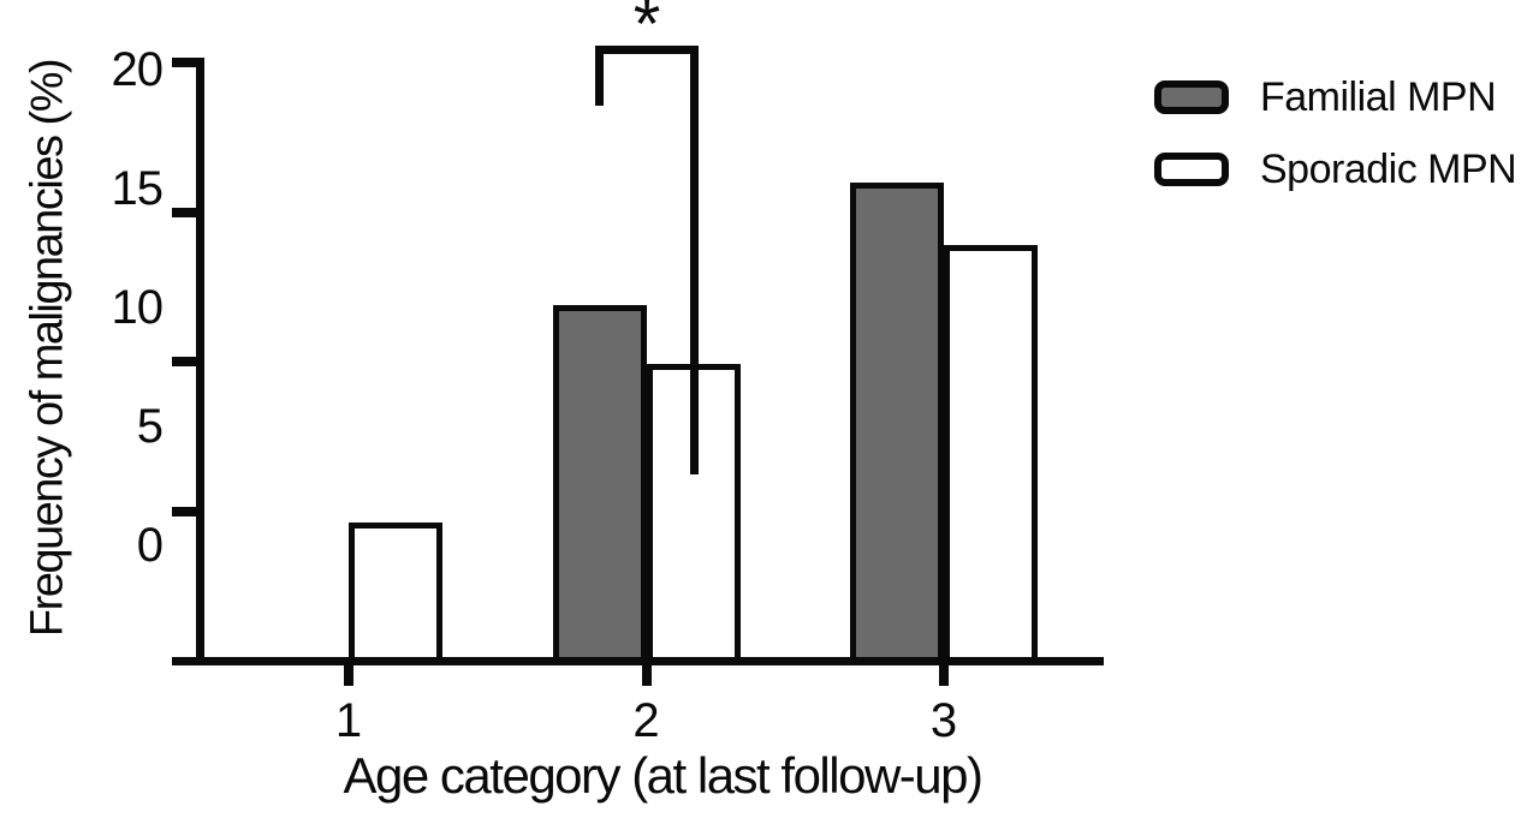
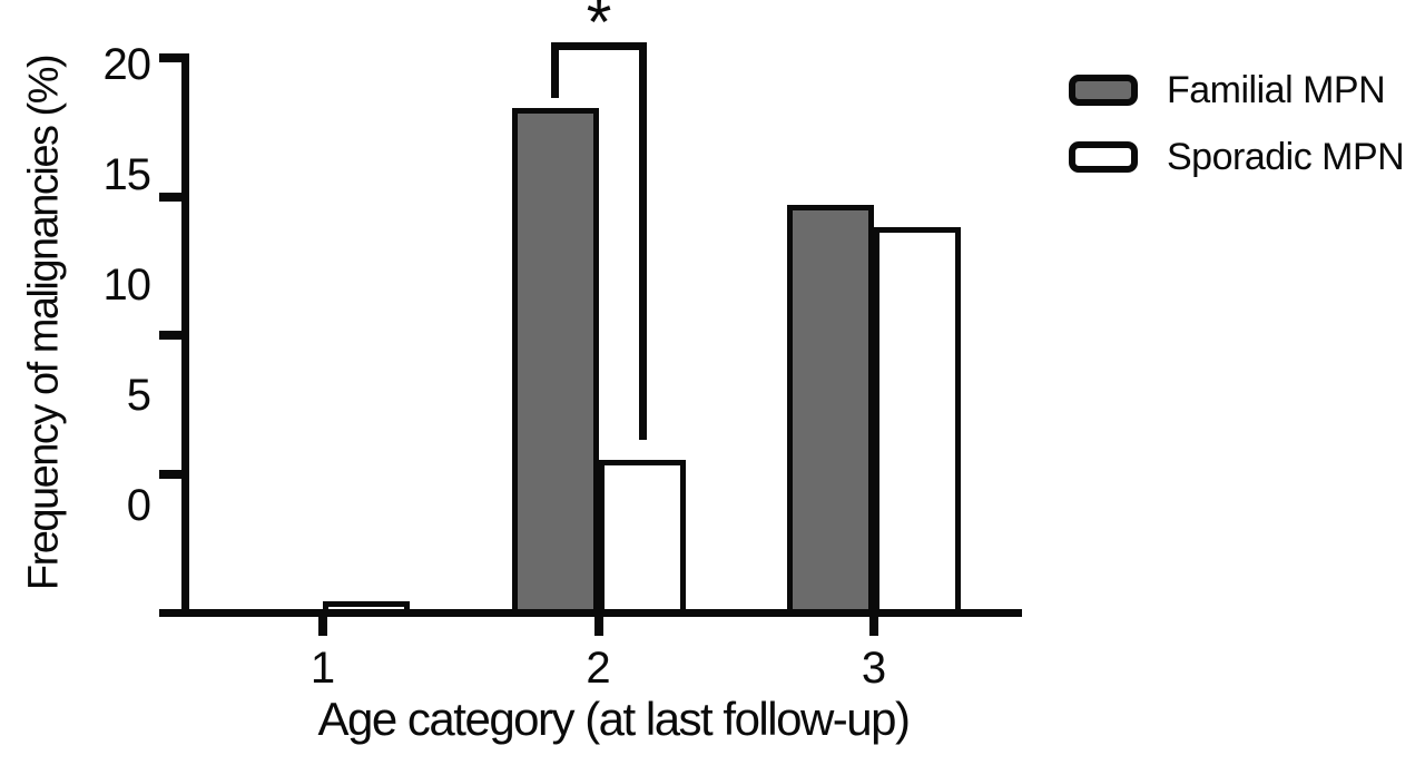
Sporadic MPN/1: 4.6 -> 0.4
Familial MPN/2: 11.9 -> 18.2
Sporadic MPN/2: 9.9 -> 5.5
Familial MPN/3: 16.0 -> 14.7
